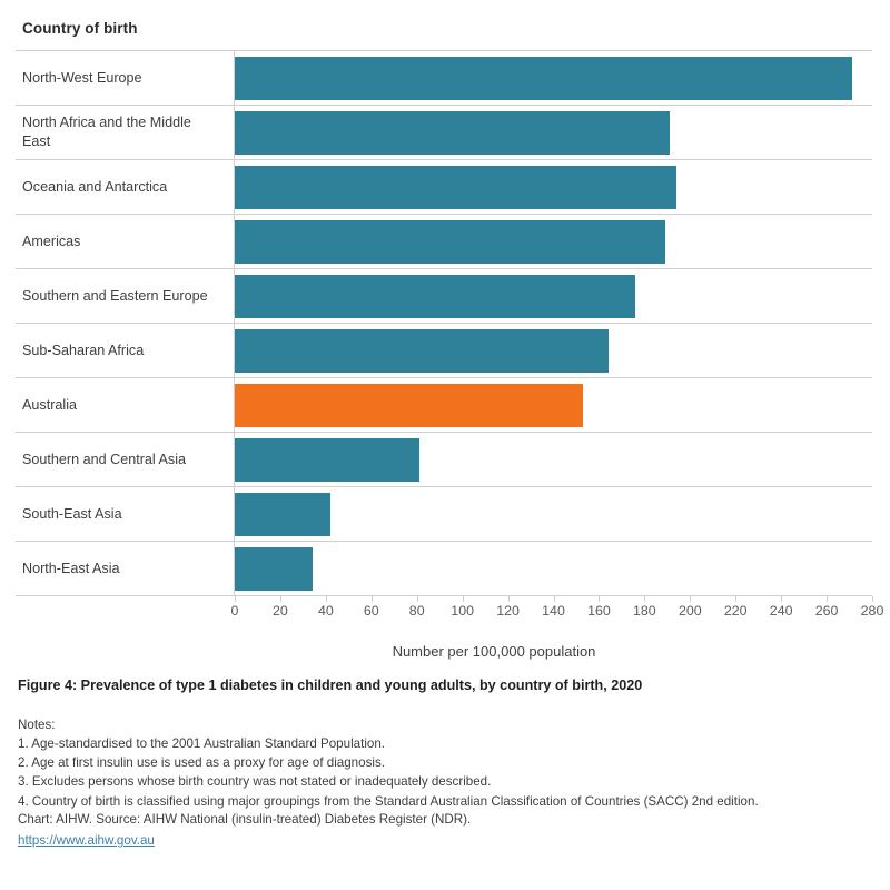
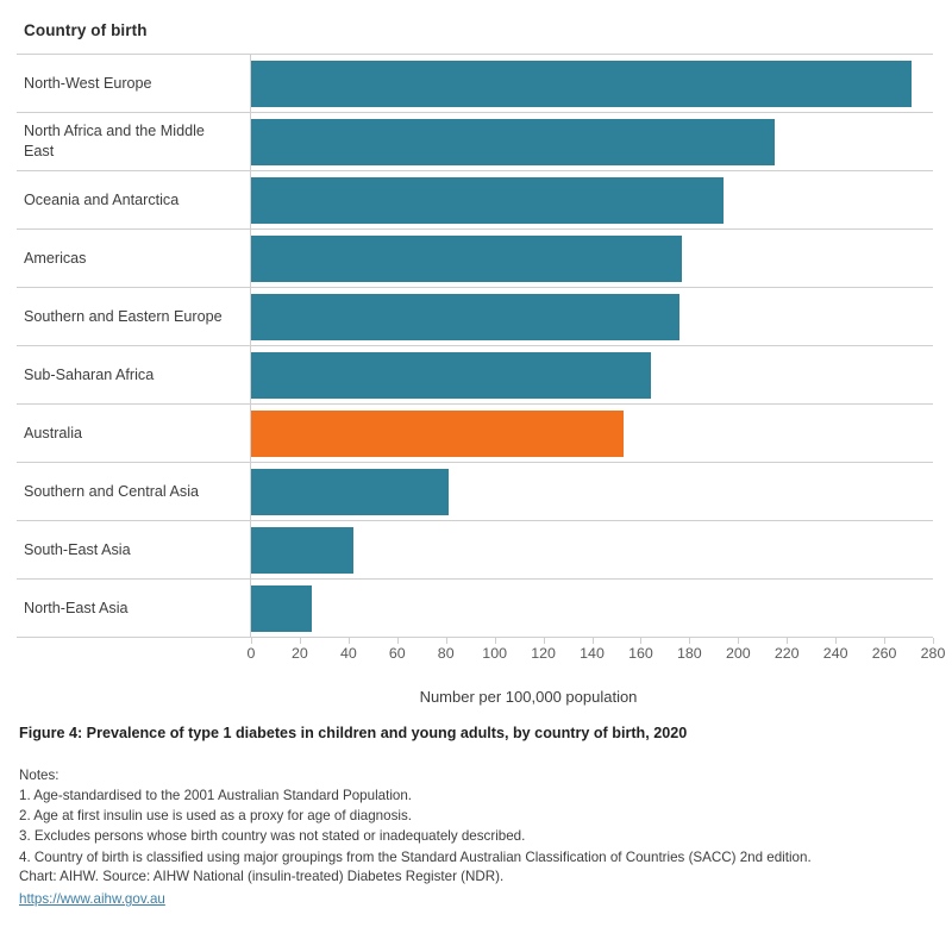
North Africa and the Middle East: 191 -> 215
Americas: 189 -> 177
North-East Asia: 34 -> 25
